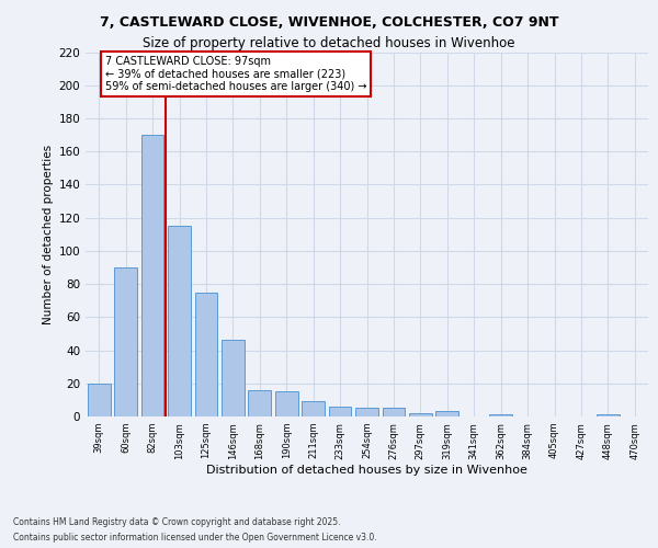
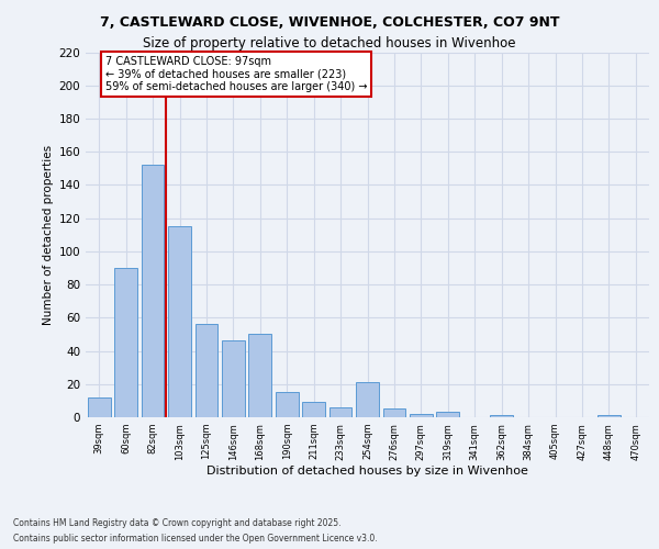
39sqm: 20 -> 12
82sqm: 170 -> 152
125sqm: 75 -> 56
168sqm: 16 -> 50
254sqm: 5 -> 21
